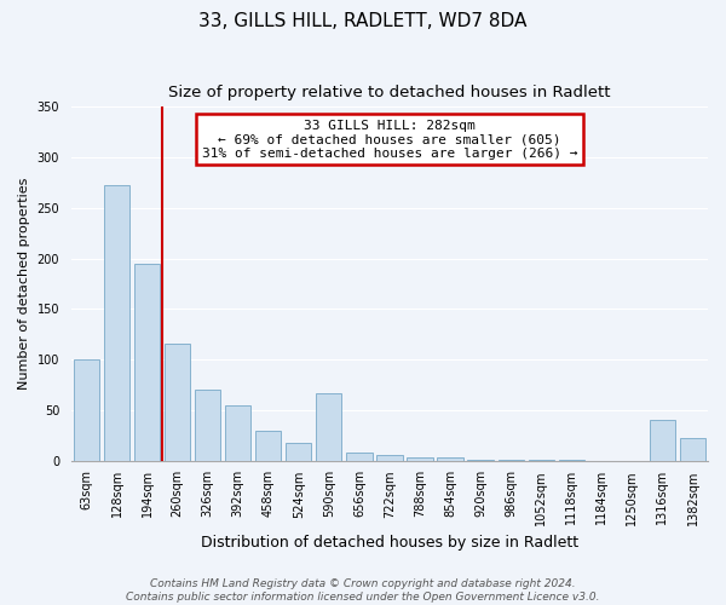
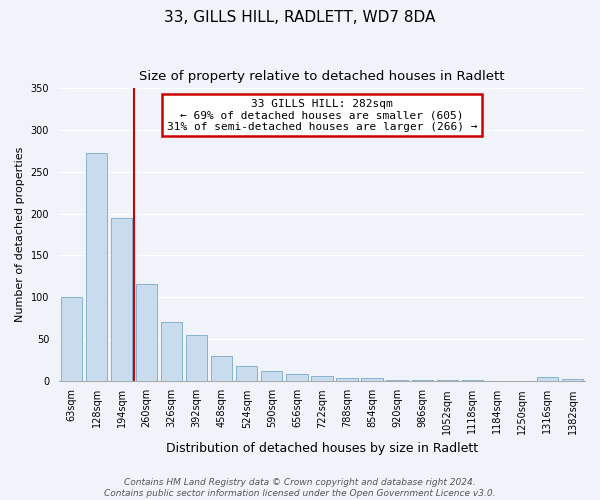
590sqm: 66 -> 11
1316sqm: 40 -> 4
1382sqm: 22 -> 2
